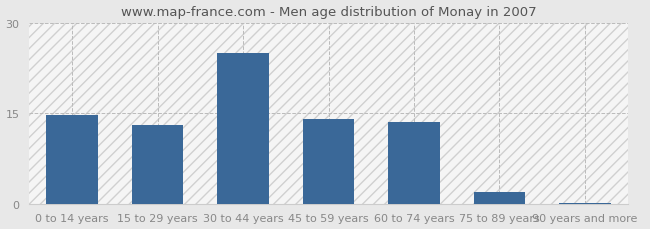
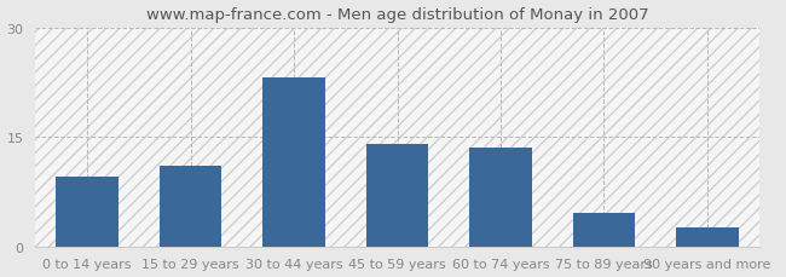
0 to 14 years: 14.7 -> 9.6
15 to 29 years: 13.0 -> 11.0
30 to 44 years: 25.0 -> 23.2
75 to 89 years: 2.0 -> 4.6
90 years and more: 0.2 -> 2.6
